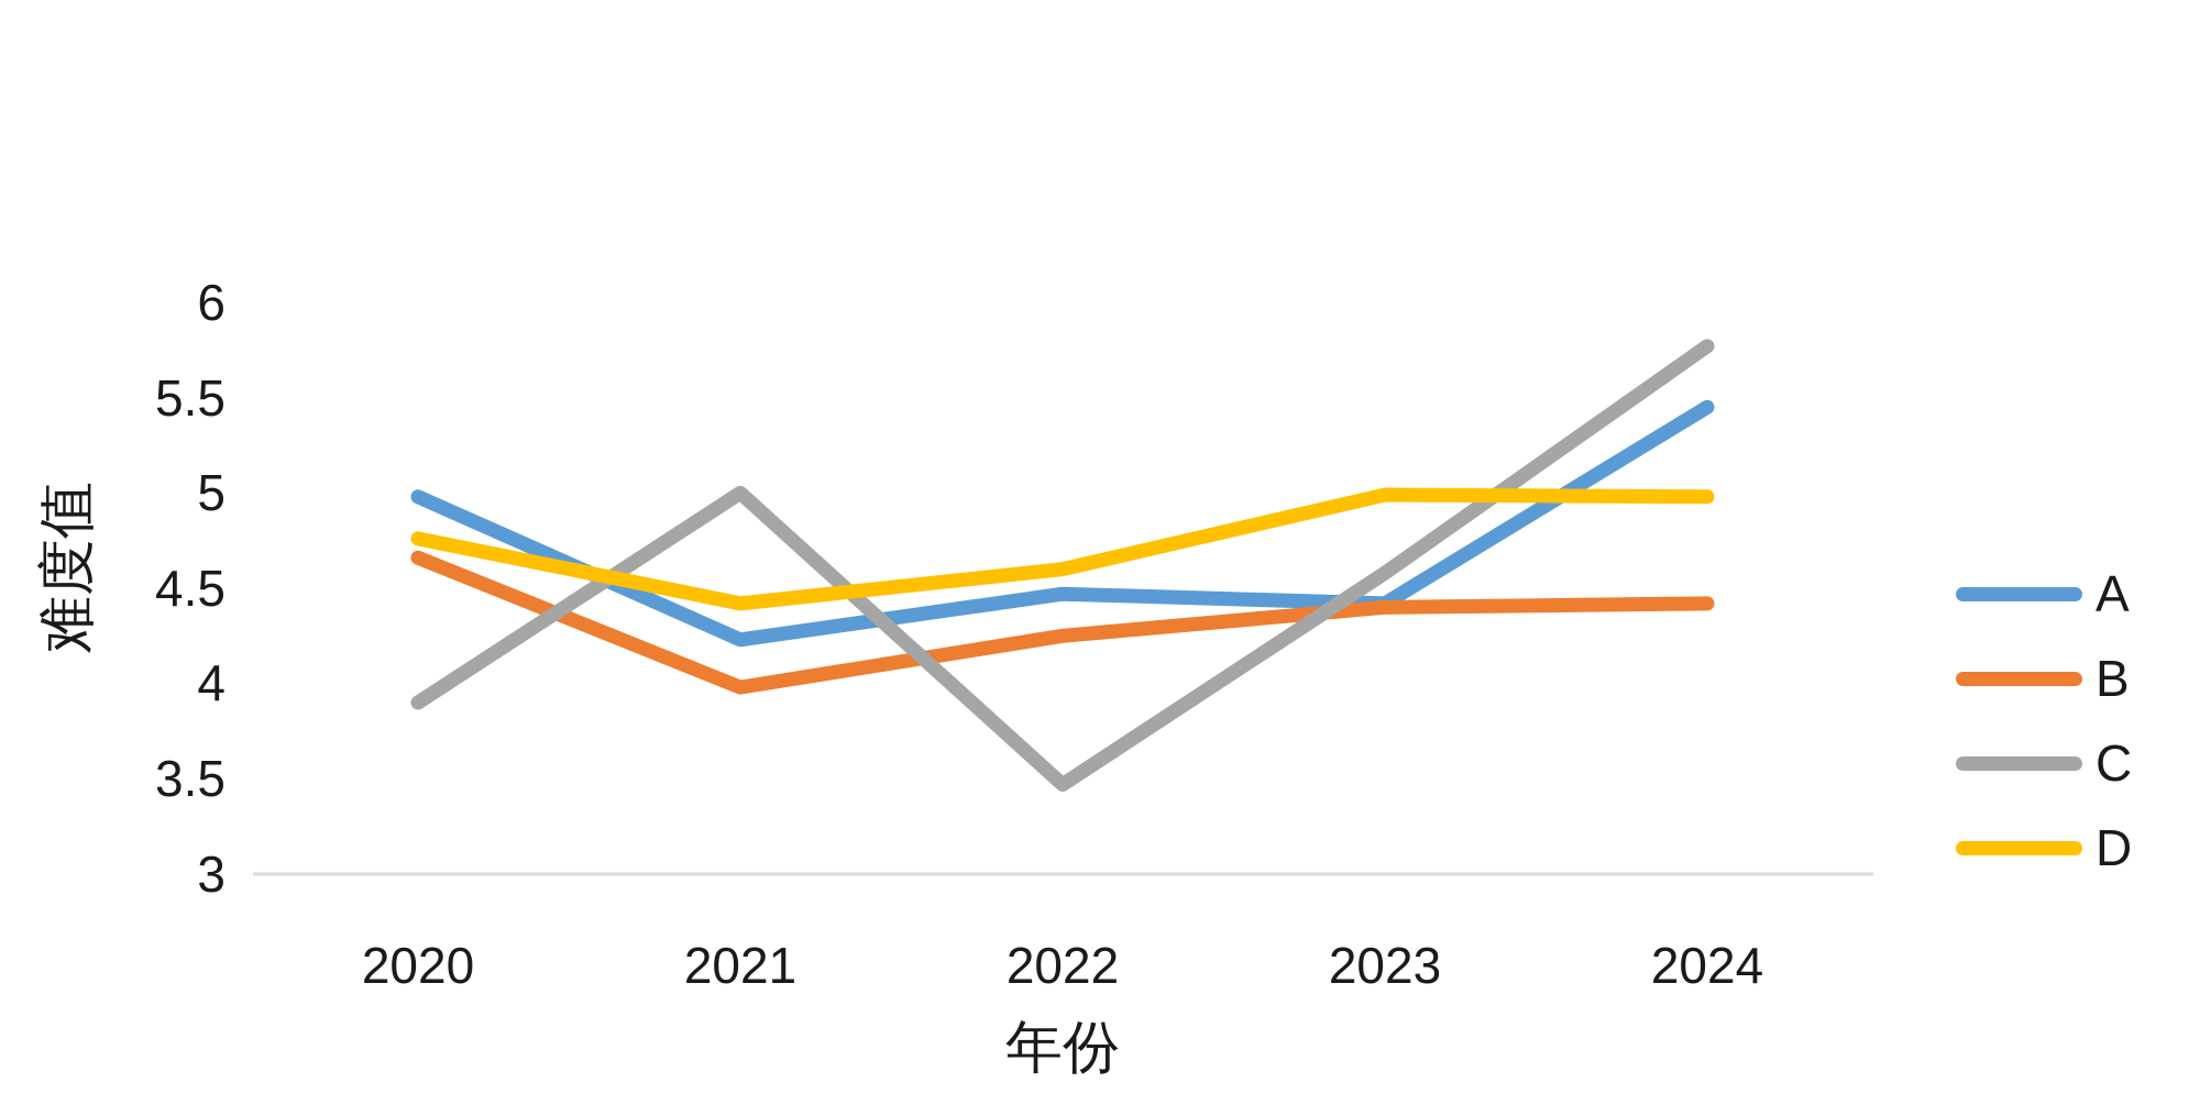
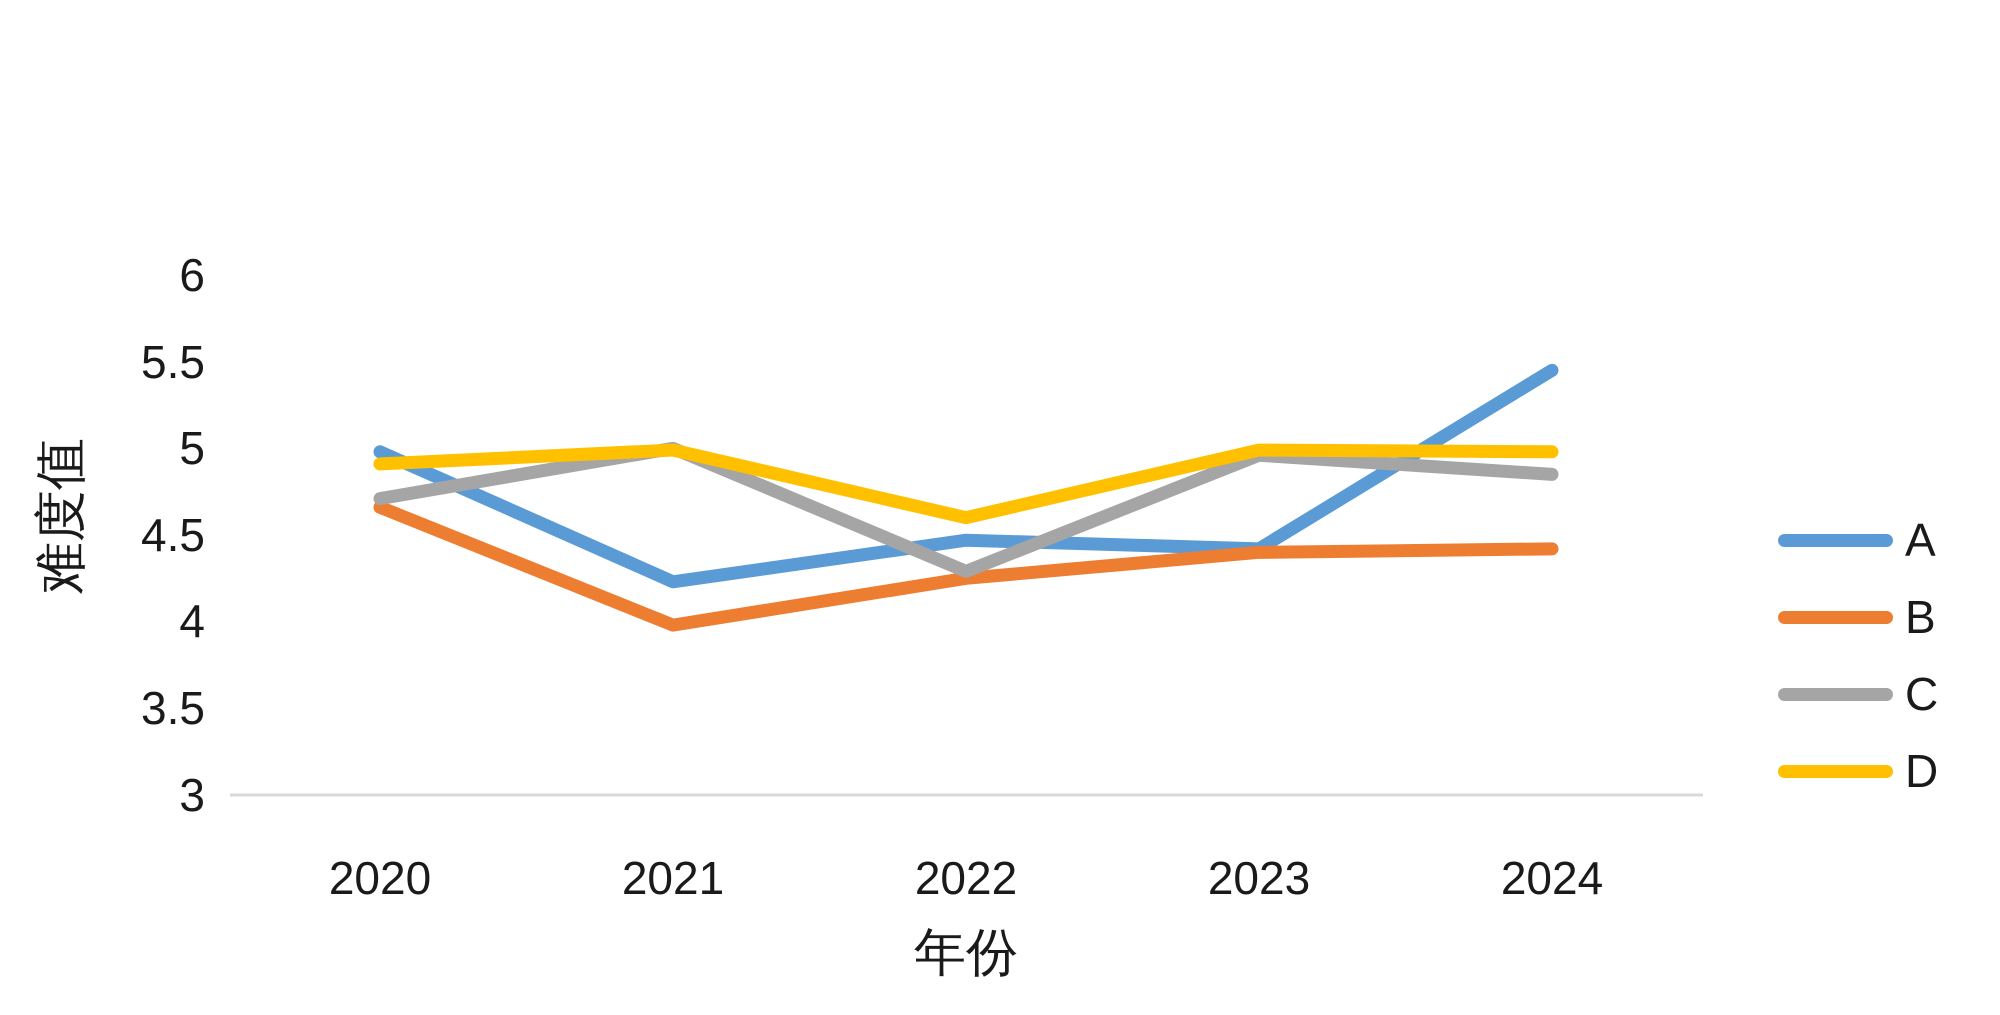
C/2020: 3.90 -> 4.71
D/2020: 4.76 -> 4.91
D/2021: 4.42 -> 4.99
C/2022: 3.47 -> 4.29
C/2023: 4.58 -> 4.96
C/2024: 5.77 -> 4.85
